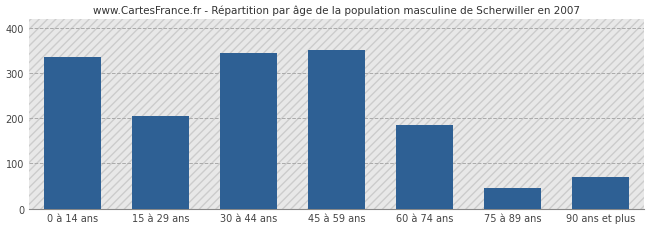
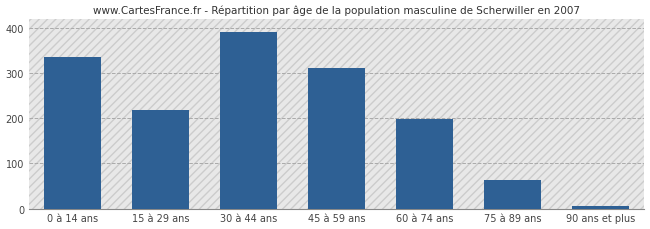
15 à 29 ans: 205 -> 218
30 à 44 ans: 345 -> 390
45 à 59 ans: 350 -> 311
60 à 74 ans: 185 -> 199
75 à 89 ans: 45 -> 64
90 ans et plus: 70 -> 5
